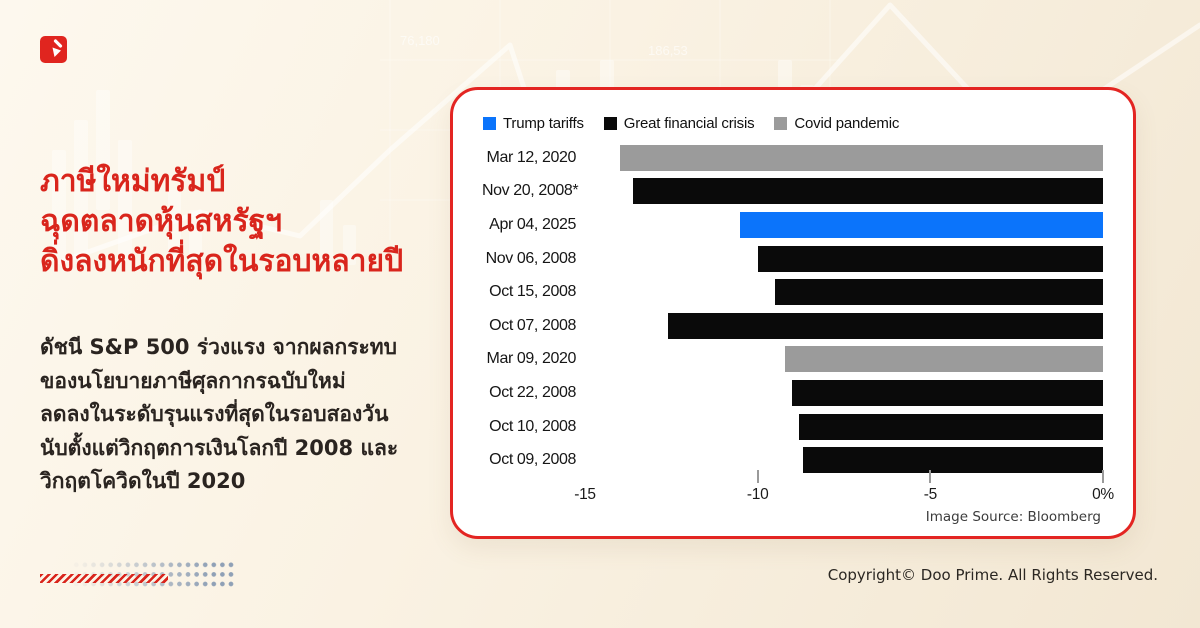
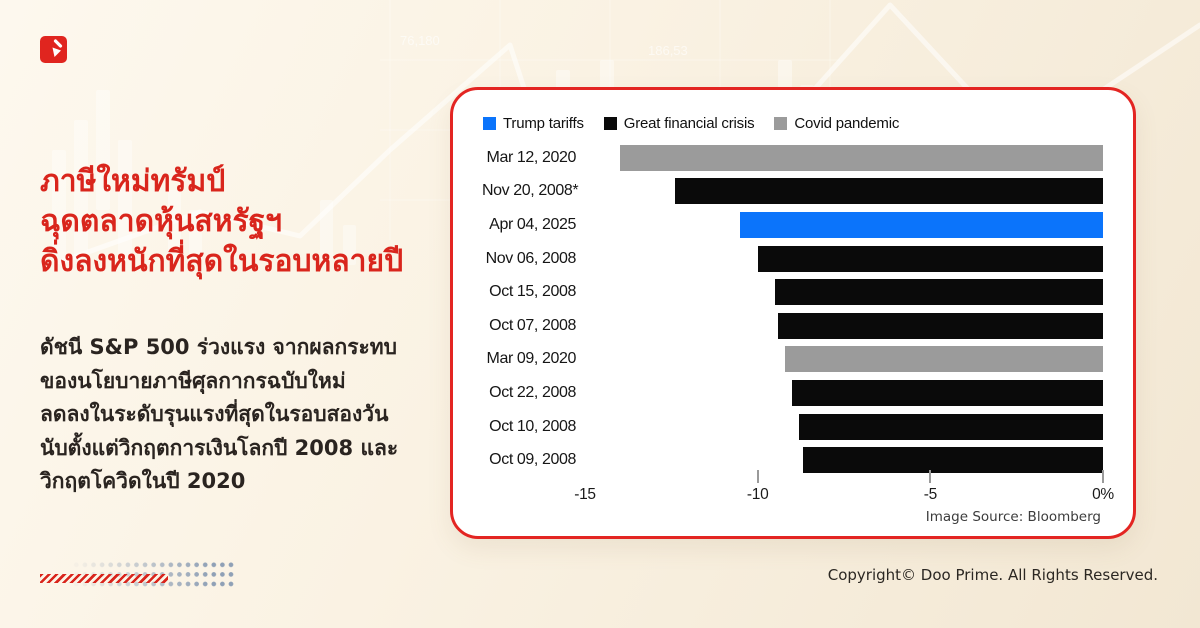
Nov 20, 2008*: -13.6% -> -12.4%
Oct 07, 2008: -12.6% -> -9.4%
